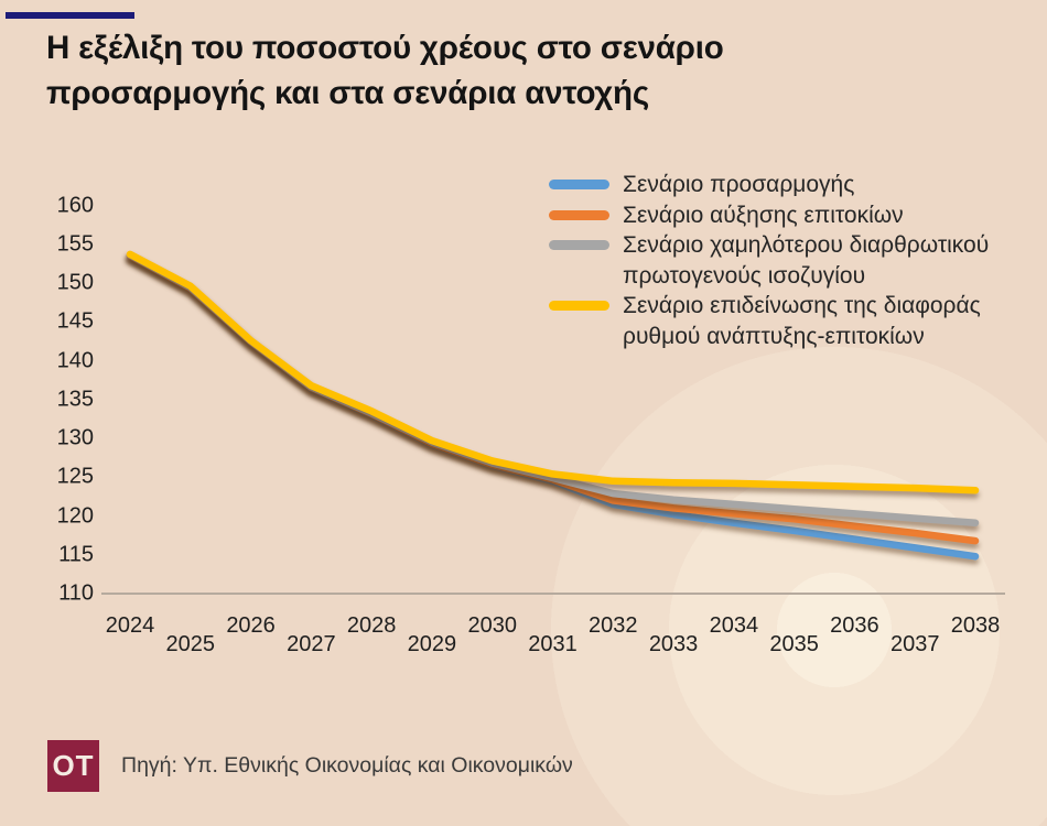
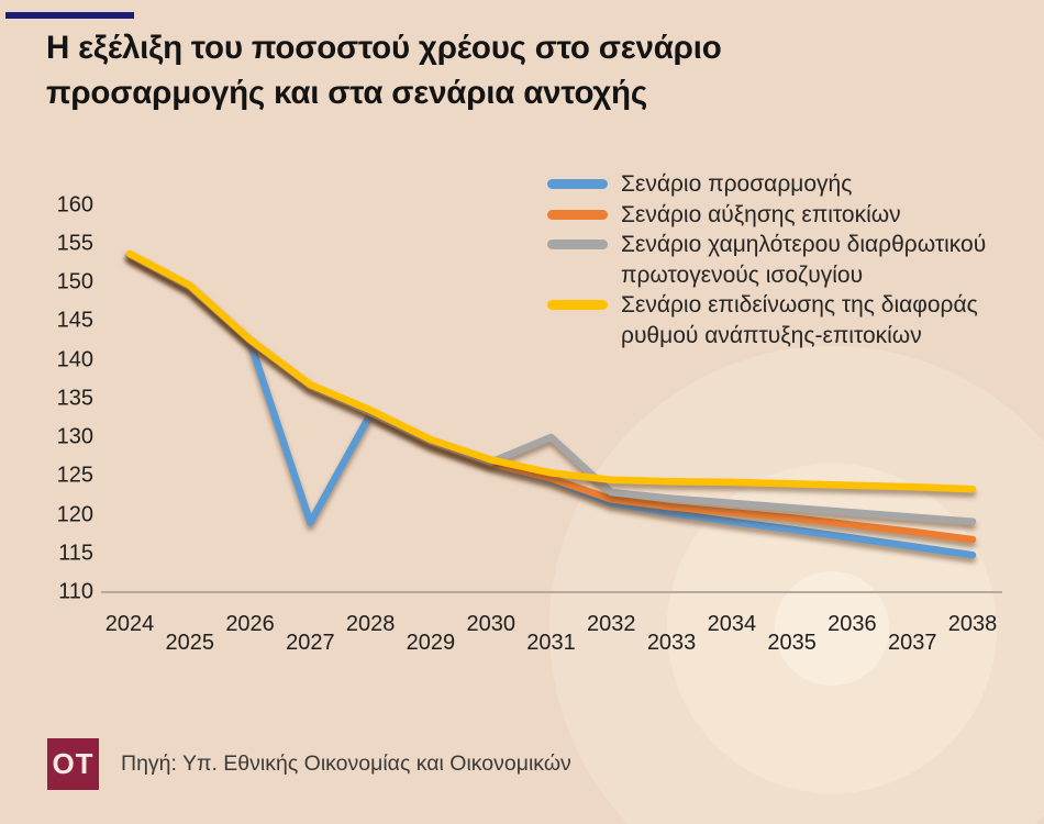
Σενάριο προσαρμογής/2027: 136 -> 119
Σενάριο χαμηλότερου διαρθρωτικού πρωτογενούς ισοζυγίου/2031: 125 -> 130
